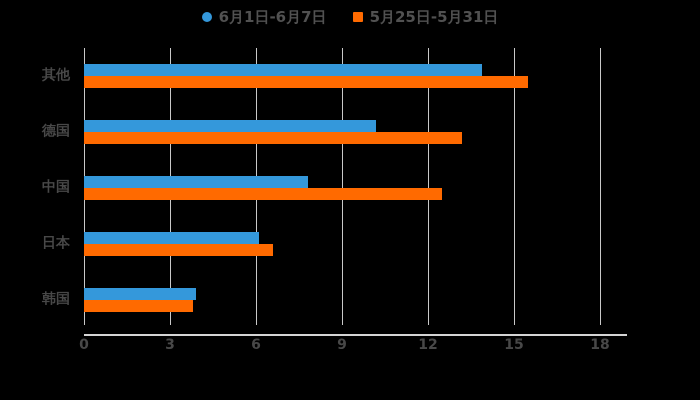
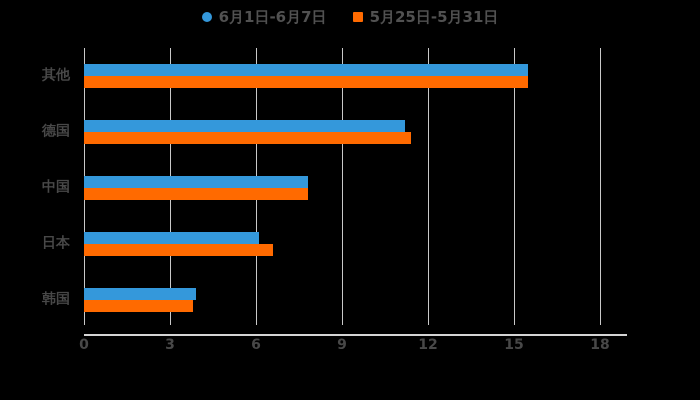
6月1日-6月7日/其他: 13.9 -> 15.5
6月1日-6月7日/德国: 10.2 -> 11.2
5月25日-5月31日/德国: 13.2 -> 11.4
5月25日-5月31日/中国: 12.5 -> 7.8
